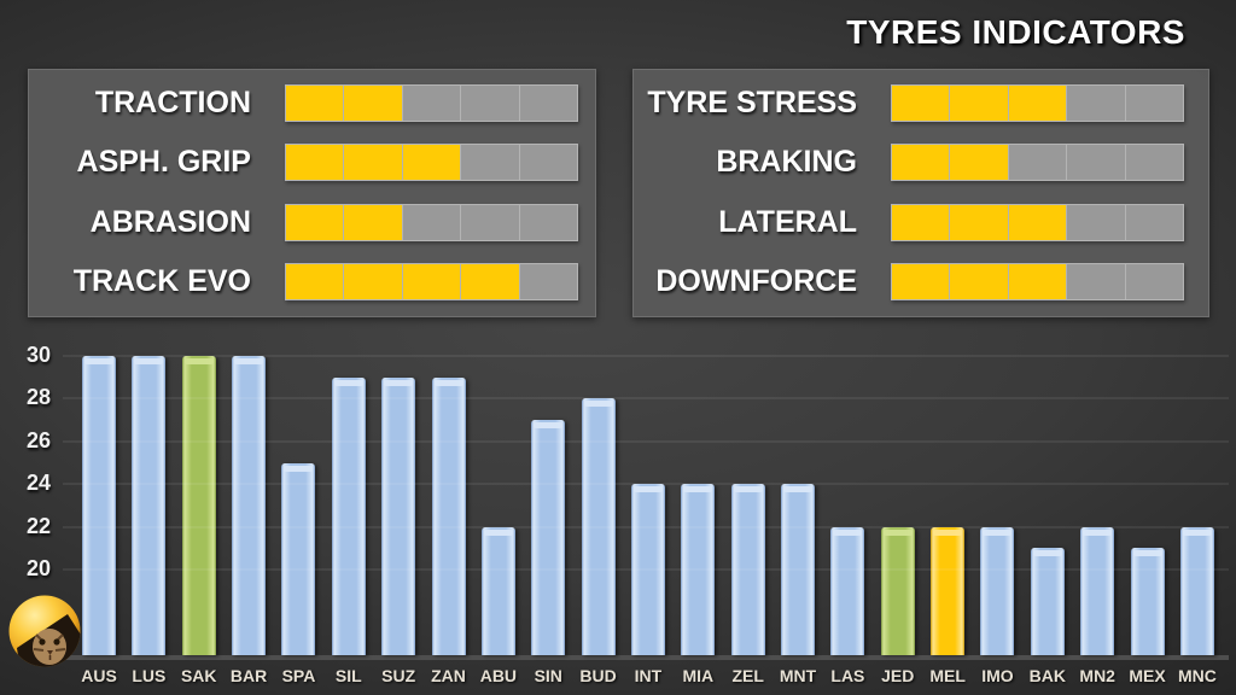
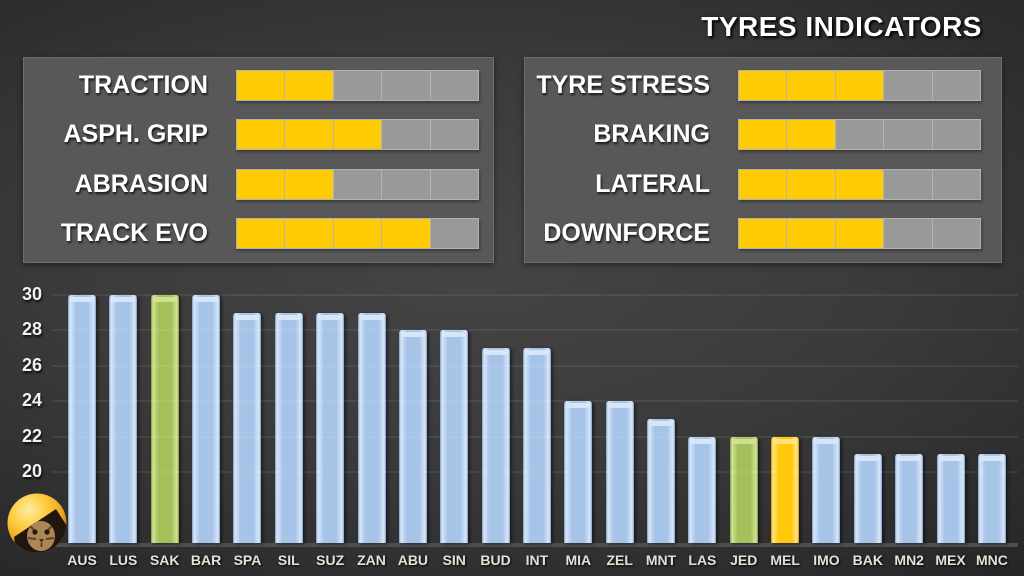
SPA: 25 -> 29
ABU: 22 -> 28
SIN: 27 -> 28
BUD: 28 -> 27
INT: 24 -> 27
MNT: 24 -> 23
MN2: 22 -> 21
MNC: 22 -> 21
